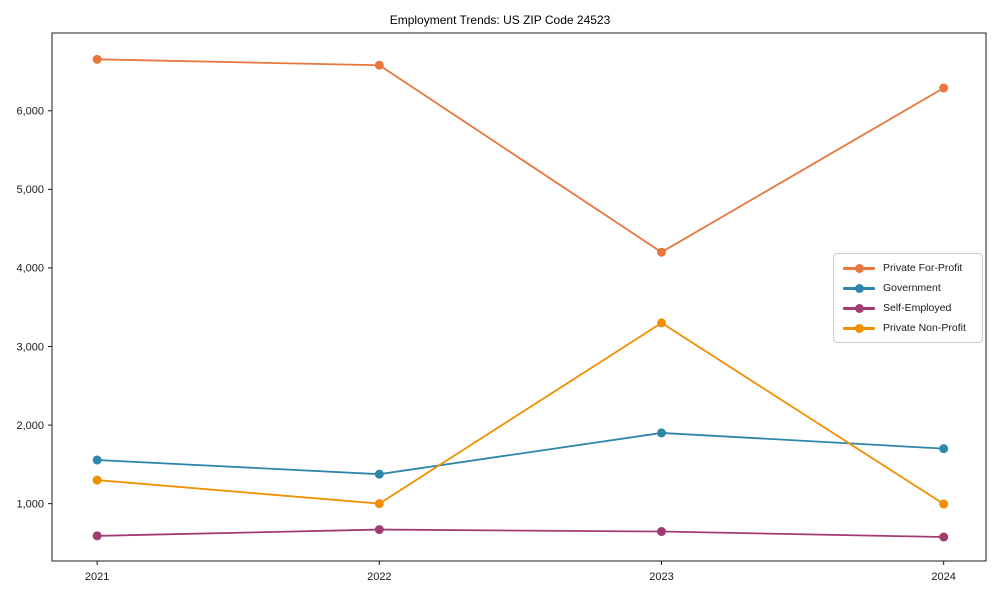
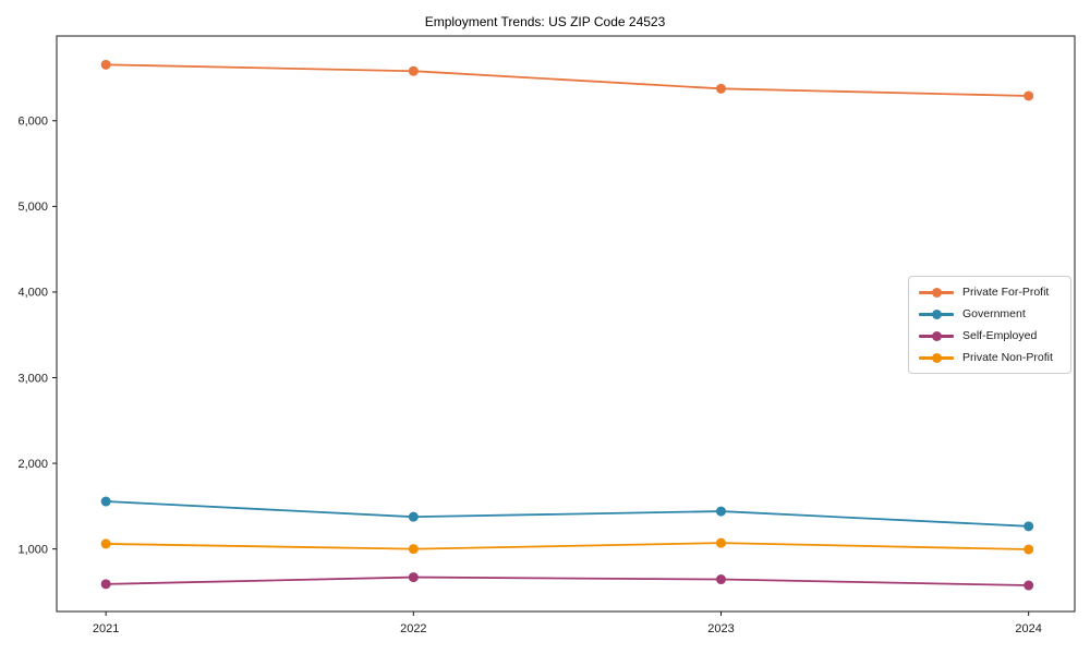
Private Non-Profit/2021: 1300 -> 1100
Private For-Profit/2023: 4200 -> 6400
Government/2023: 1900 -> 1400
Private Non-Profit/2023: 3300 -> 1100
Government/2024: 1700 -> 1300
